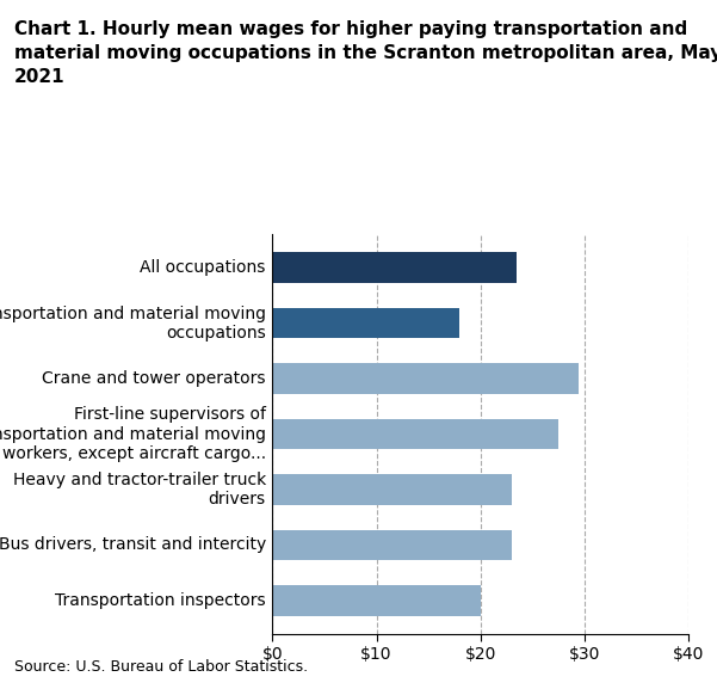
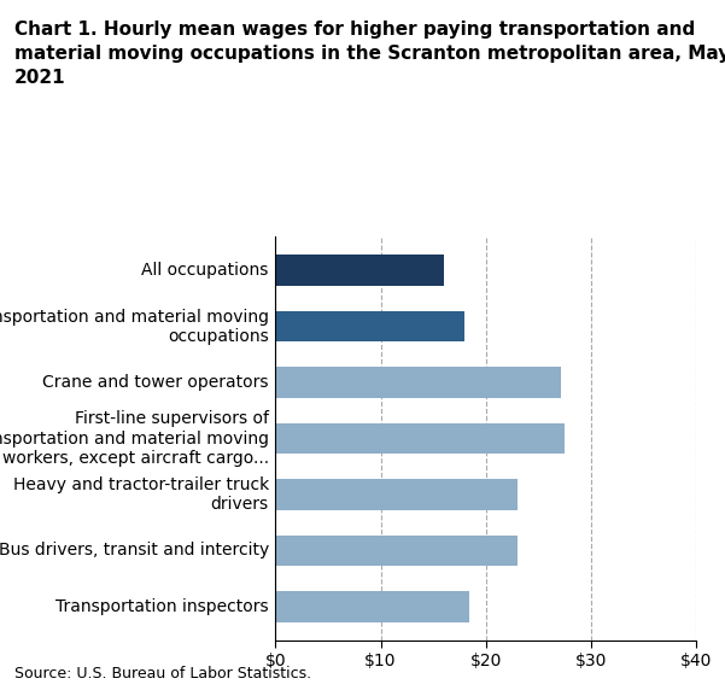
All occupations: $23.5 -> $16.0
Crane and tower operators: $29.5 -> $27.2
Transportation inspectors: $20.0 -> $18.4
